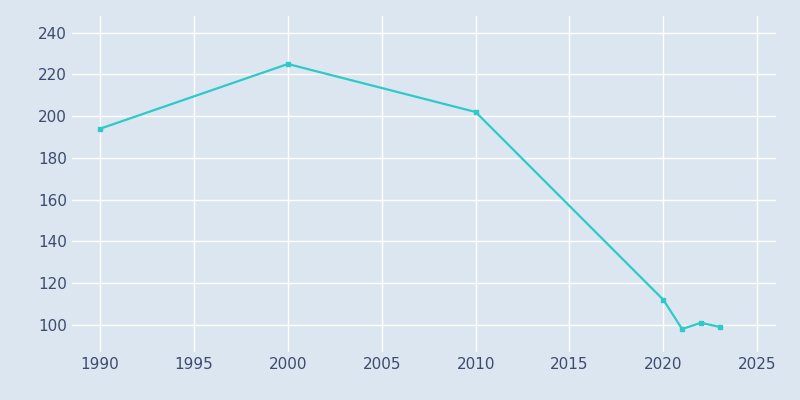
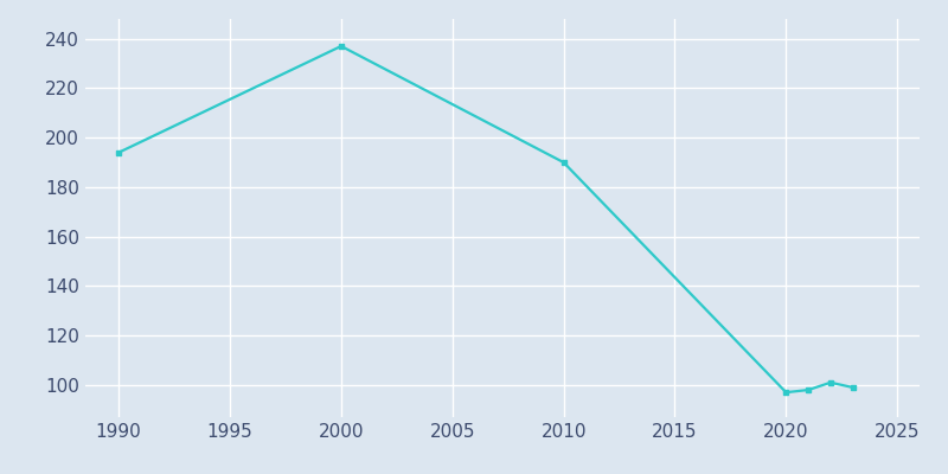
2000: 225 -> 237
2010: 202 -> 190
2020: 112 -> 97
